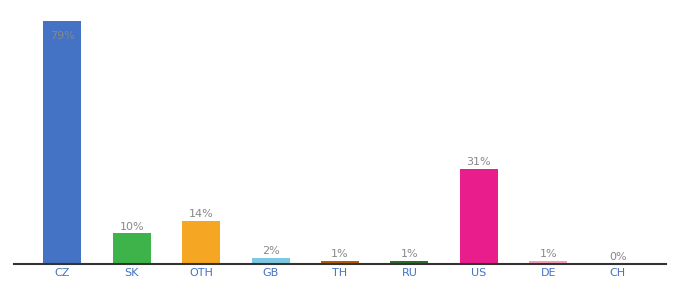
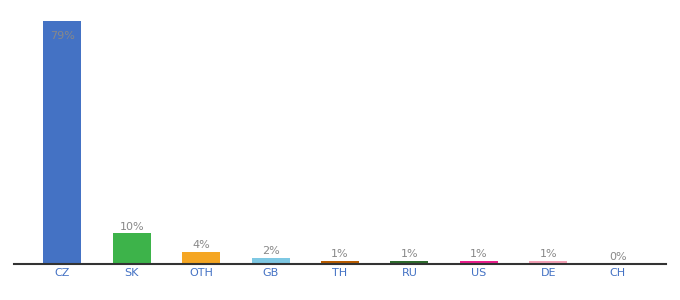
OTH: 14% -> 4%
US: 31% -> 1%
